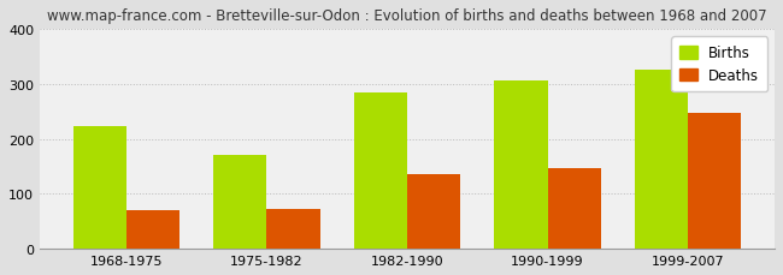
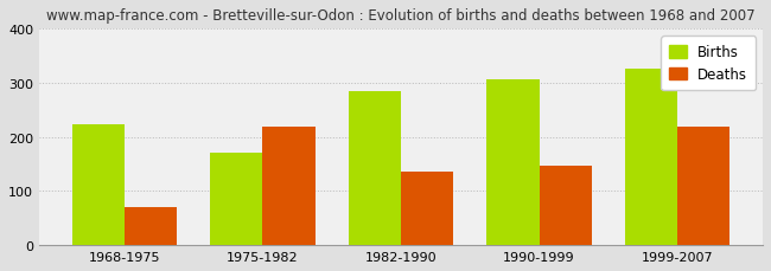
Deaths/1975-1982: 73 -> 220
Deaths/1999-2007: 248 -> 220
